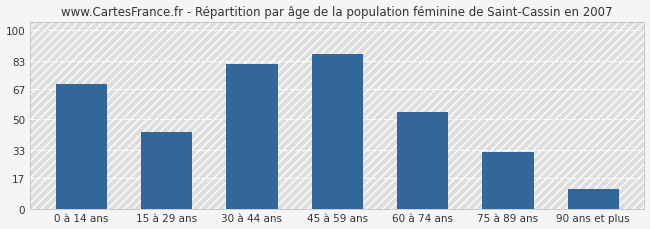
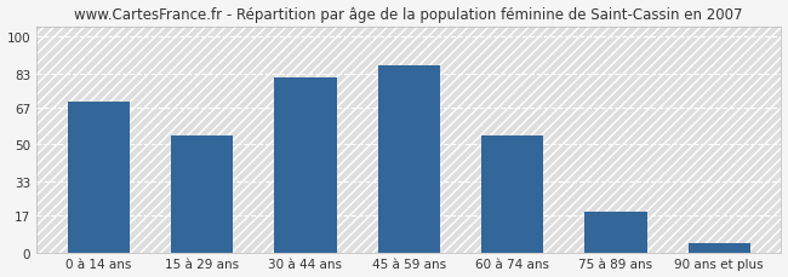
15 à 29 ans: 43 -> 54
75 à 89 ans: 32 -> 19
90 ans et plus: 11 -> 4
